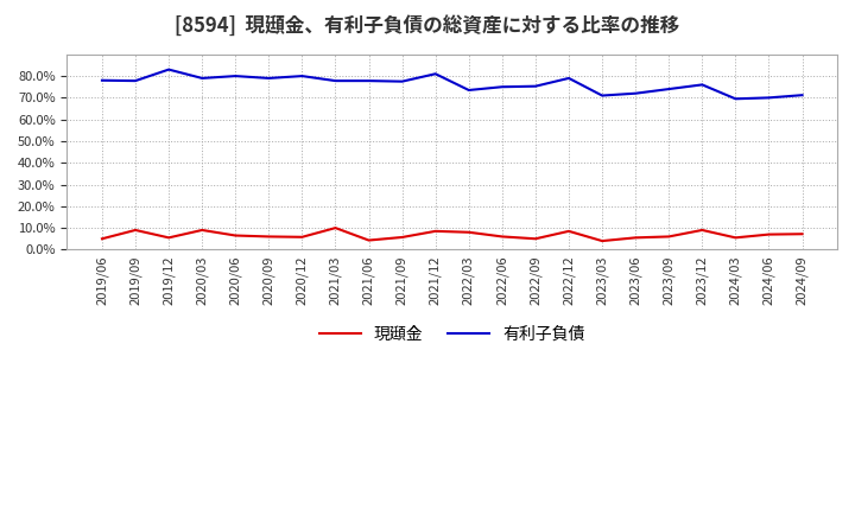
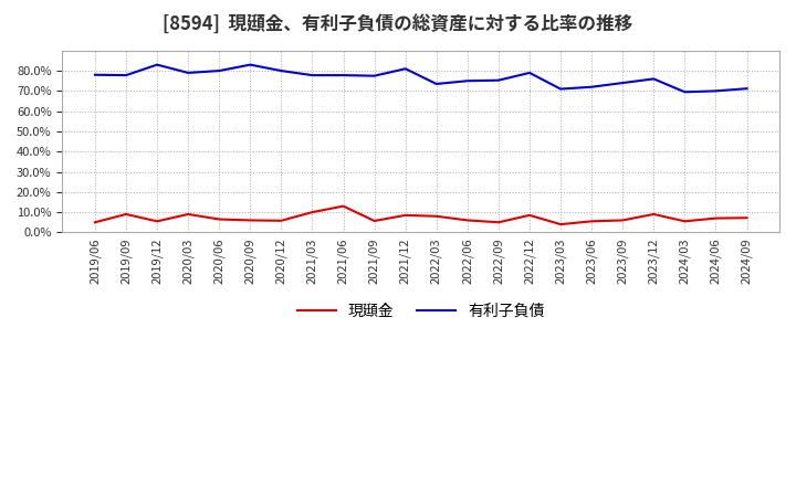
有利子負債/2020/09: 79% -> 83%
現頲金/2021/06: 4% -> 13%
